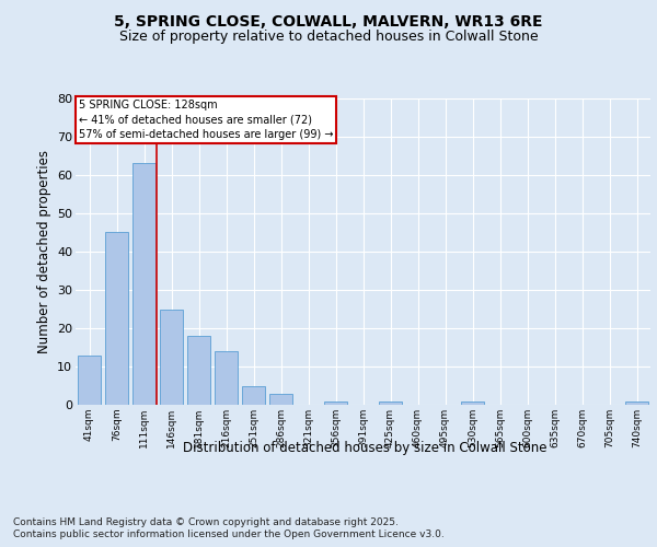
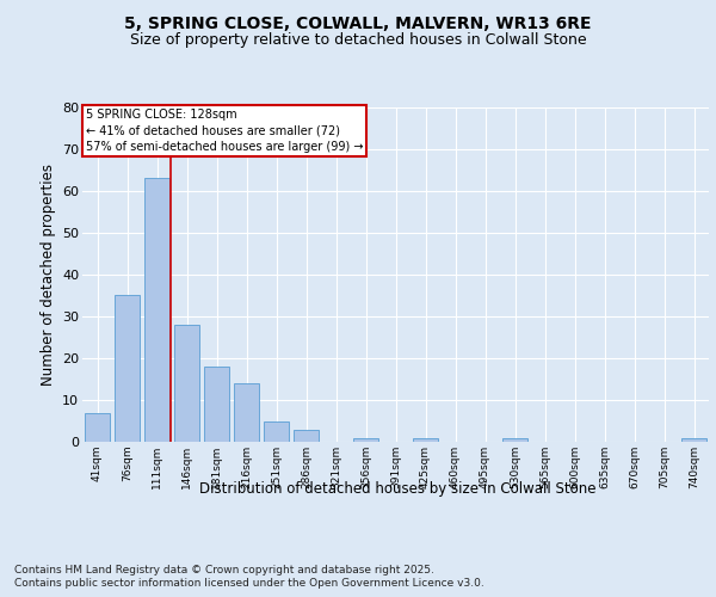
41sqm: 13 -> 7
76sqm: 45 -> 35
146sqm: 25 -> 28
